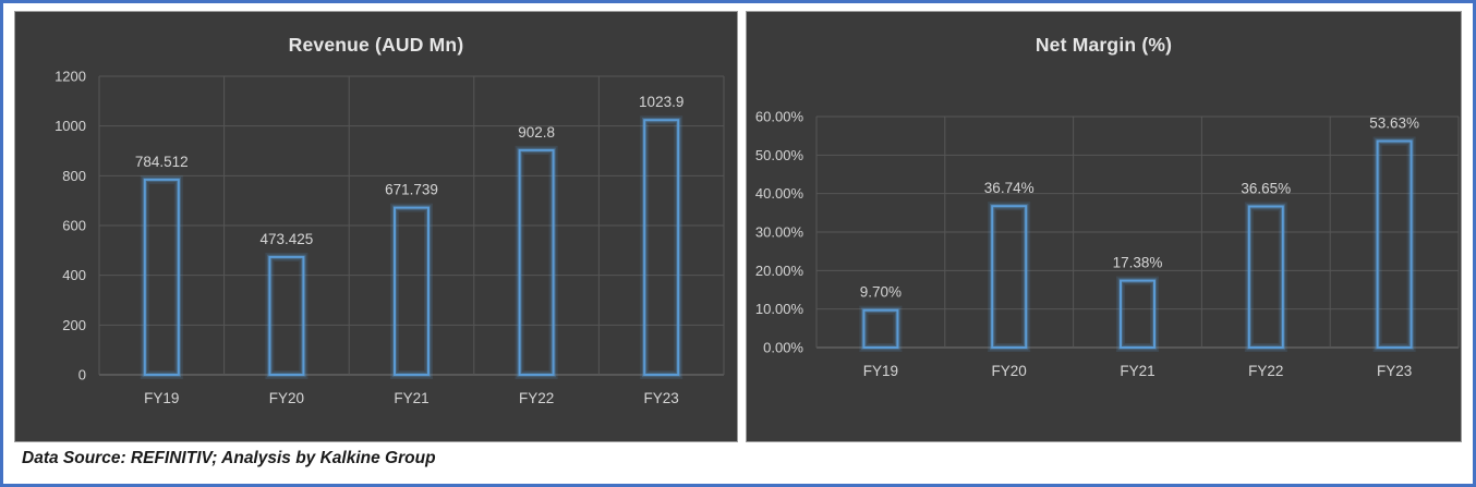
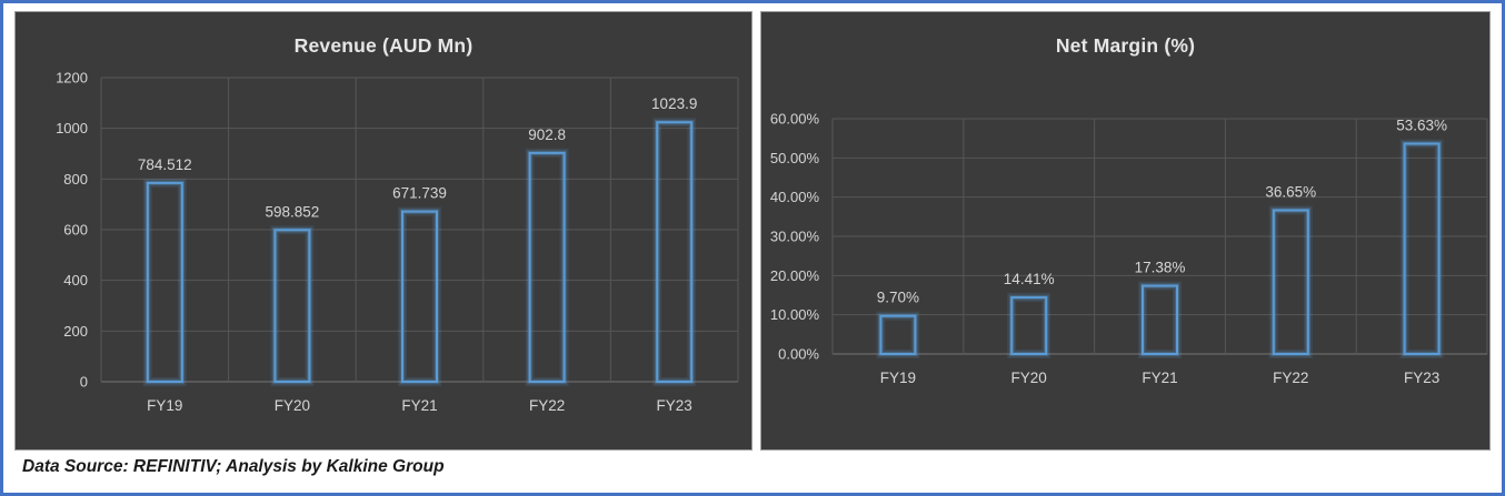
Revenue (AUD Mn)/FY20: 473.425 -> 598.852
Net Margin (%)/FY20: 36.74% -> 14.41%
